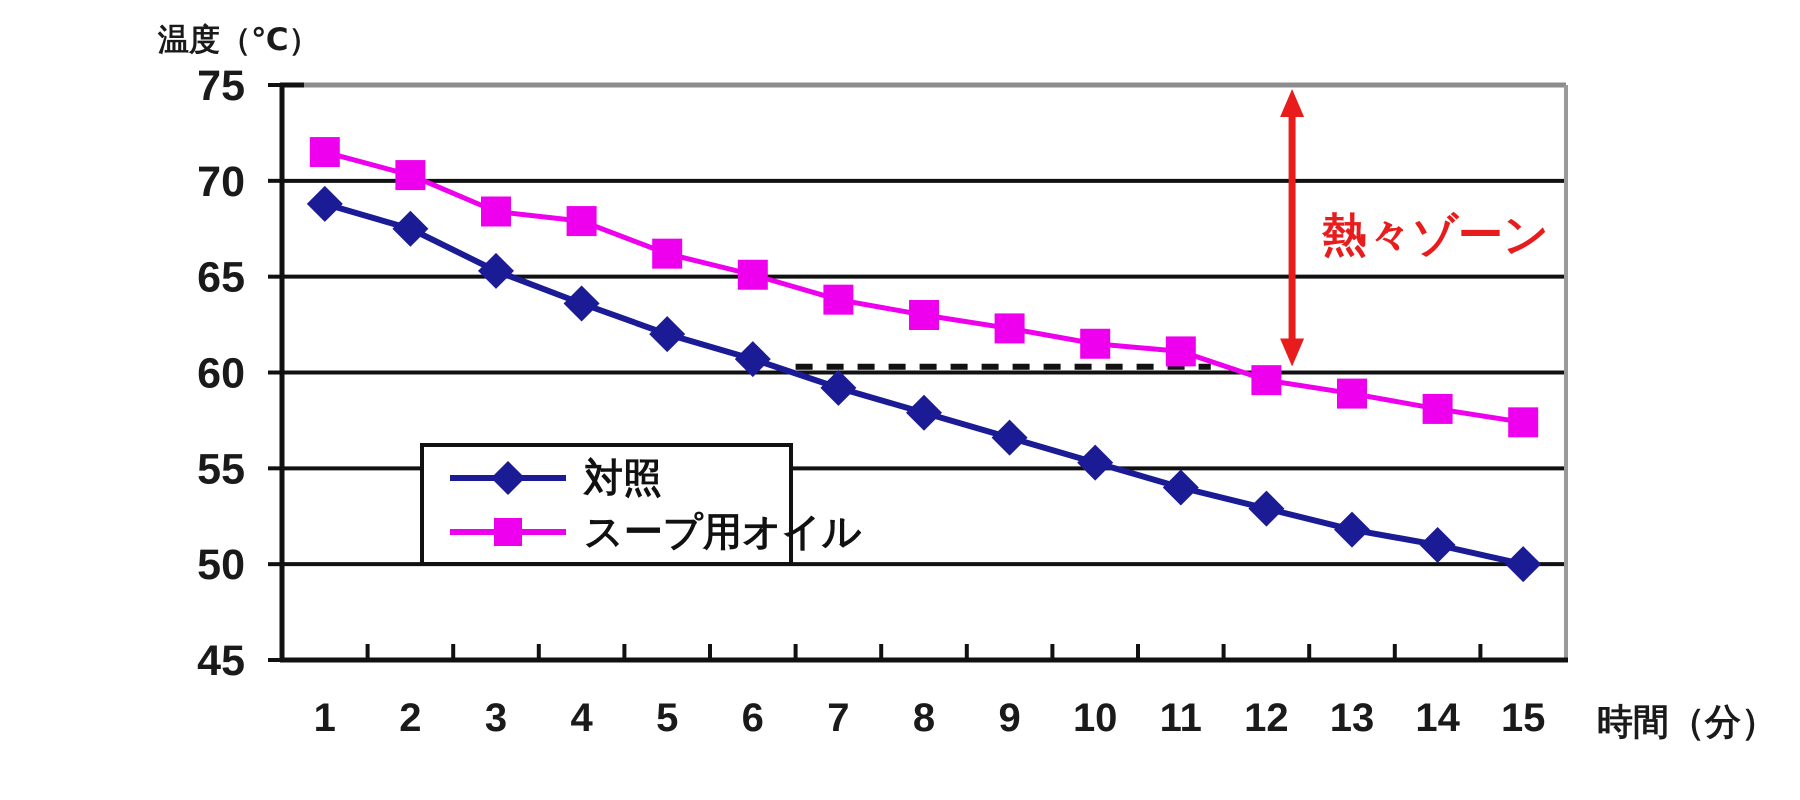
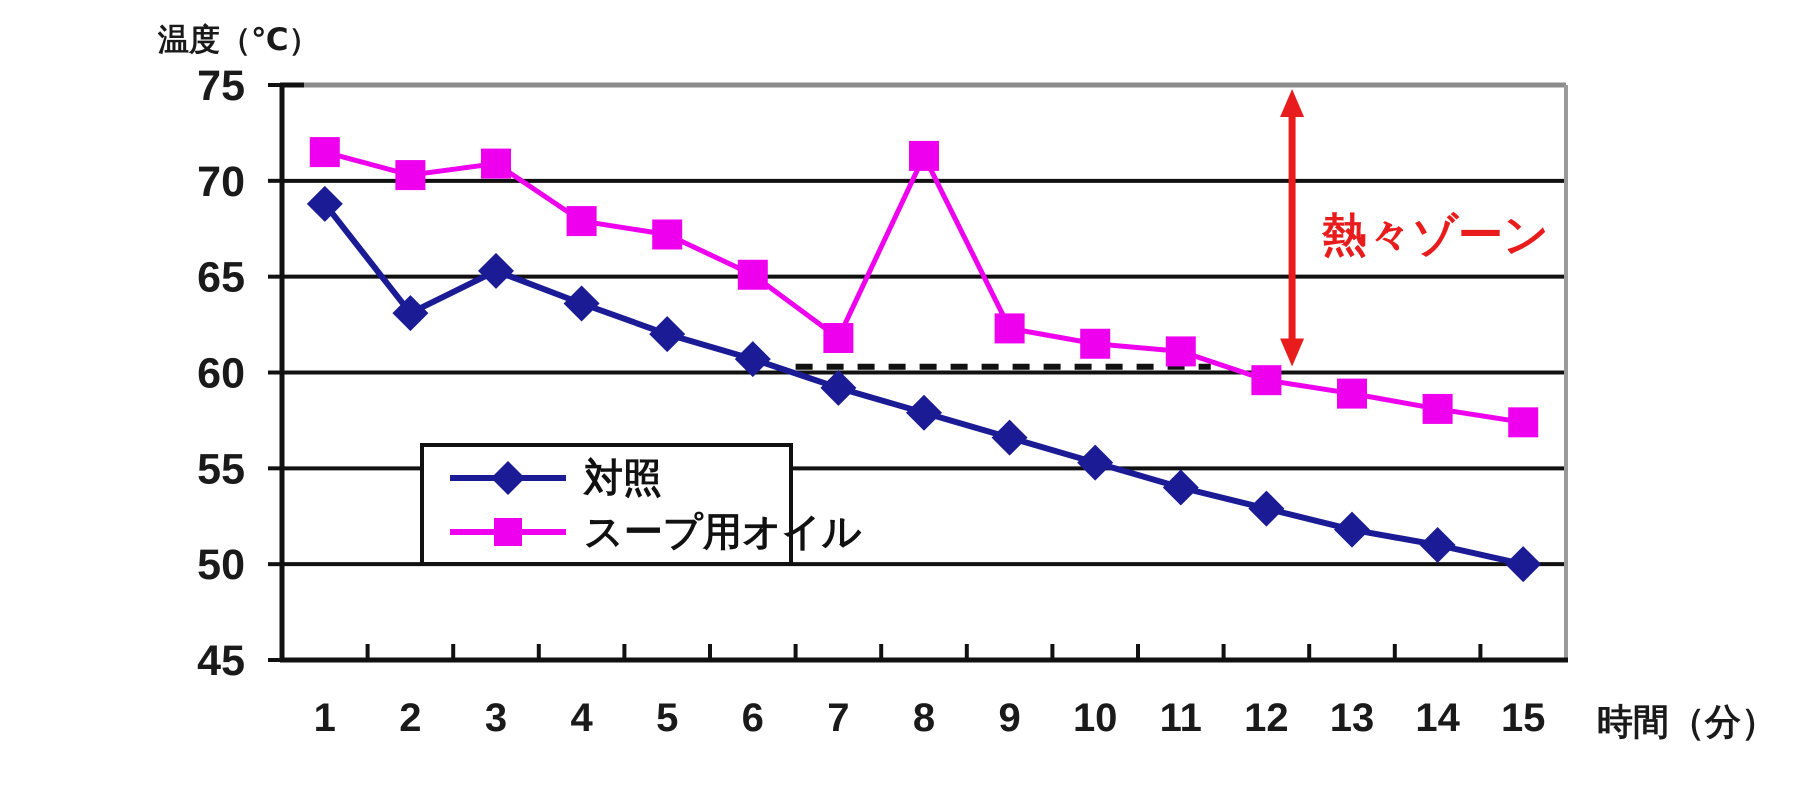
対照/2: 67.5 -> 63.1
スープ用オイル/3: 68.4 -> 70.9
スープ用オイル/5: 66.2 -> 67.2
スープ用オイル/7: 63.8 -> 61.8
スープ用オイル/8: 63.0 -> 71.3
